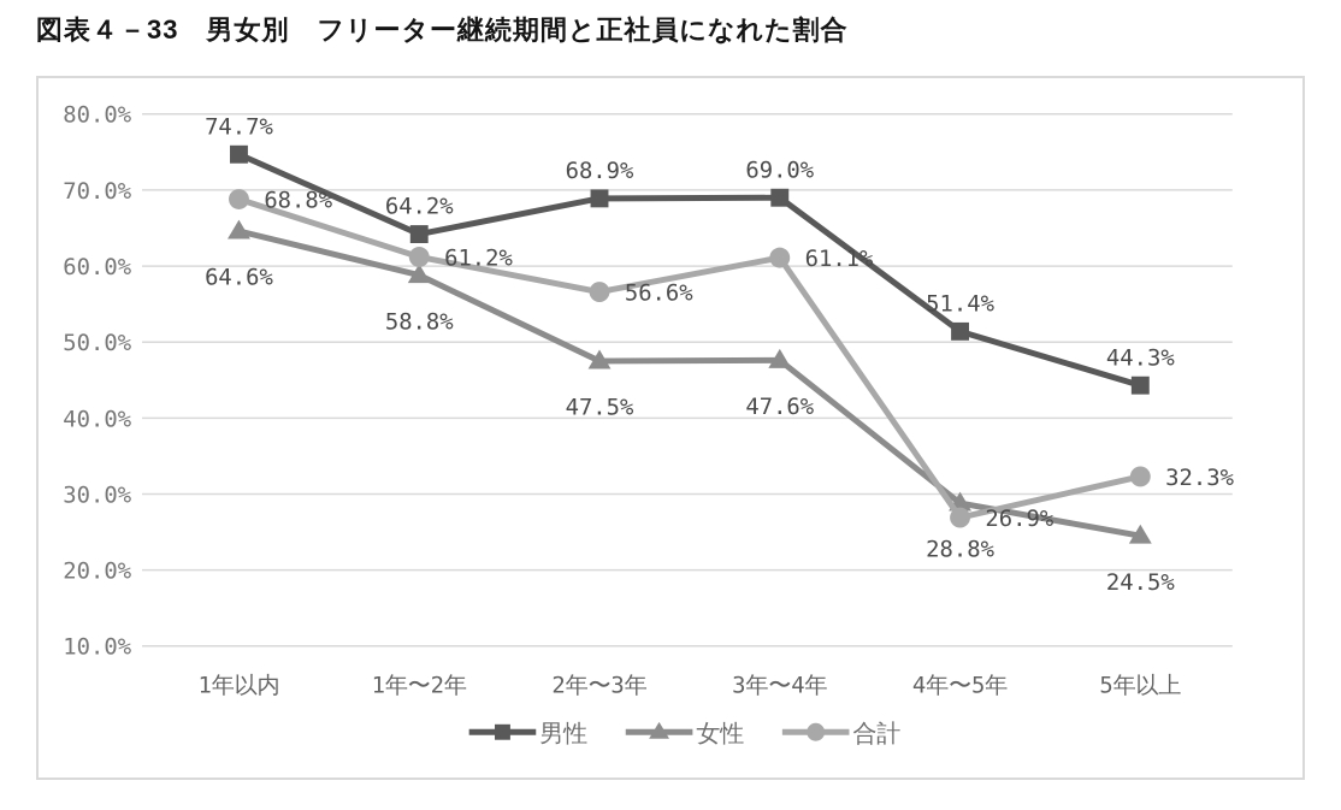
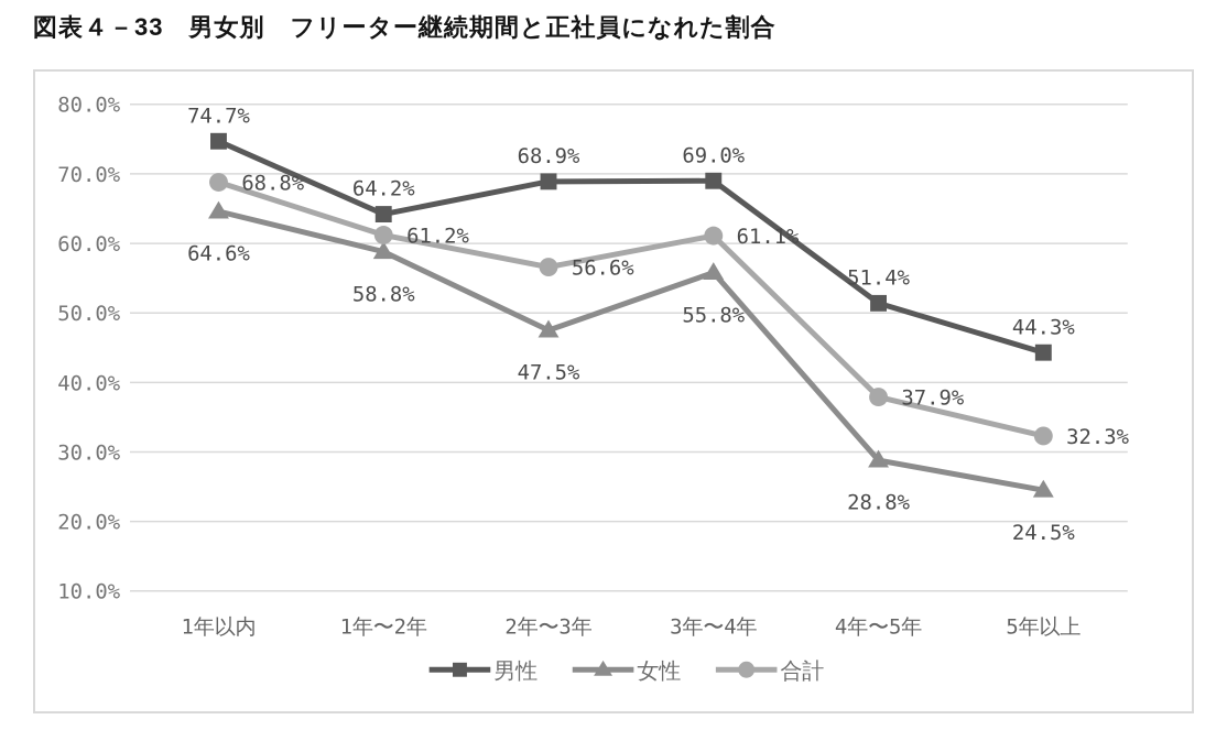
女性/3年〜4年: 47.6% -> 55.8%
合計/4年〜5年: 26.9% -> 37.9%
